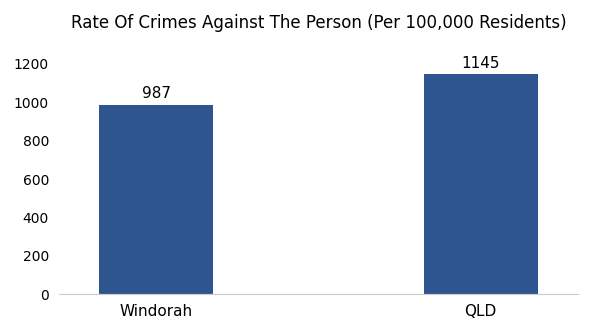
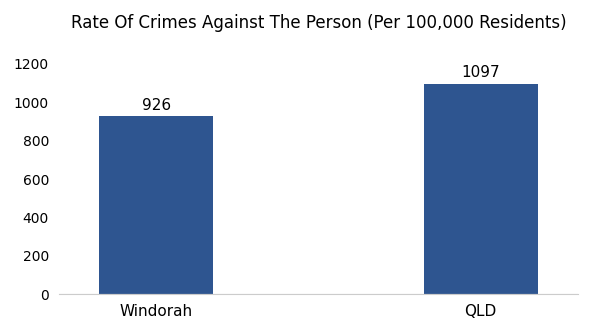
Windorah: 987 -> 926
QLD: 1145 -> 1097
